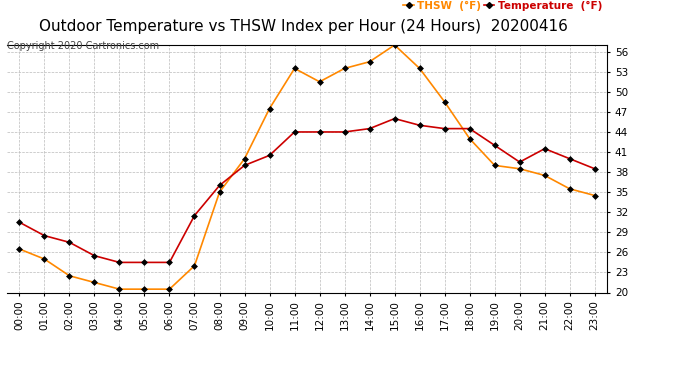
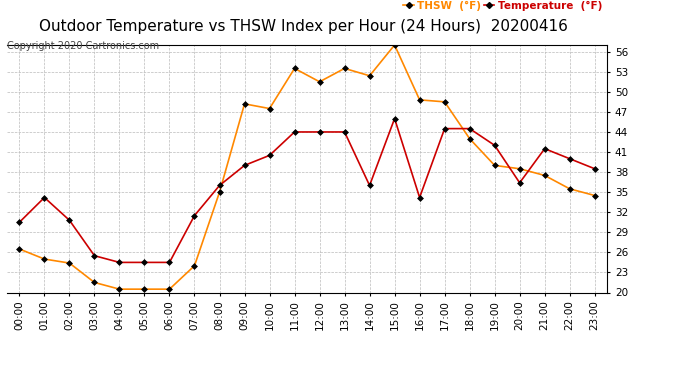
Temperature (°F)/01:00: 28.5 -> 34.2
Temperature (°F)/02:00: 27.5 -> 30.8
THSW (°F)/02:00: 22.5 -> 24.4
THSW (°F)/09:00: 40.0 -> 48.2
Temperature (°F)/14:00: 44.5 -> 36.0
THSW (°F)/14:00: 54.5 -> 52.4
Temperature (°F)/16:00: 45.0 -> 34.2
THSW (°F)/16:00: 53.5 -> 48.8
Temperature (°F)/20:00: 39.5 -> 36.4
